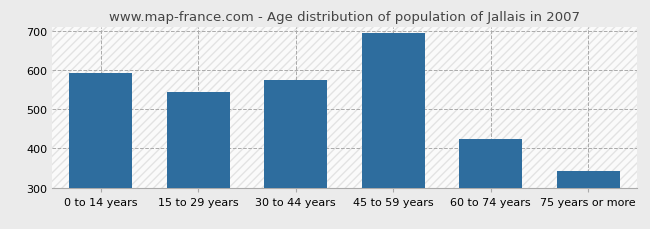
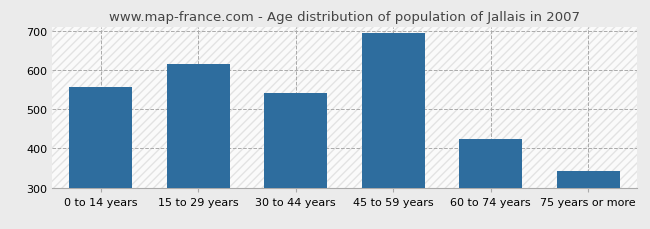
0 to 14 years: 592 -> 555
15 to 29 years: 544 -> 615
30 to 44 years: 573 -> 540
